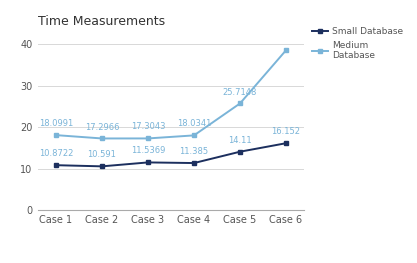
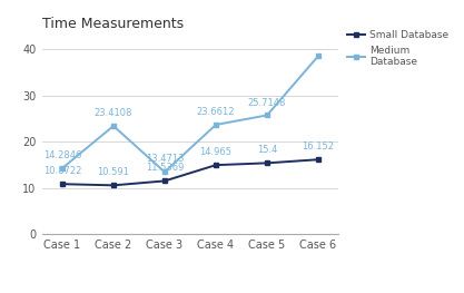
Medium Database/Case 1: 18.0991 -> 14.2846
Medium Database/Case 2: 17.2966 -> 23.4108
Medium Database/Case 3: 17.3043 -> 13.4713
Small Database/Case 4: 11.385 -> 14.965
Medium Database/Case 4: 18.0341 -> 23.6612
Small Database/Case 5: 14.11 -> 15.4
